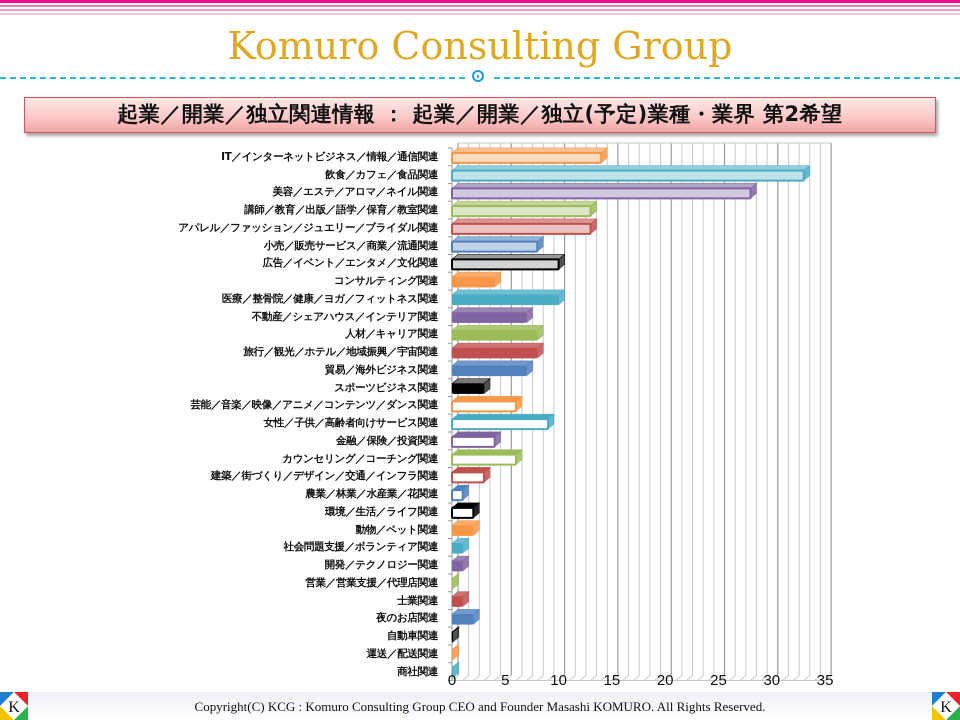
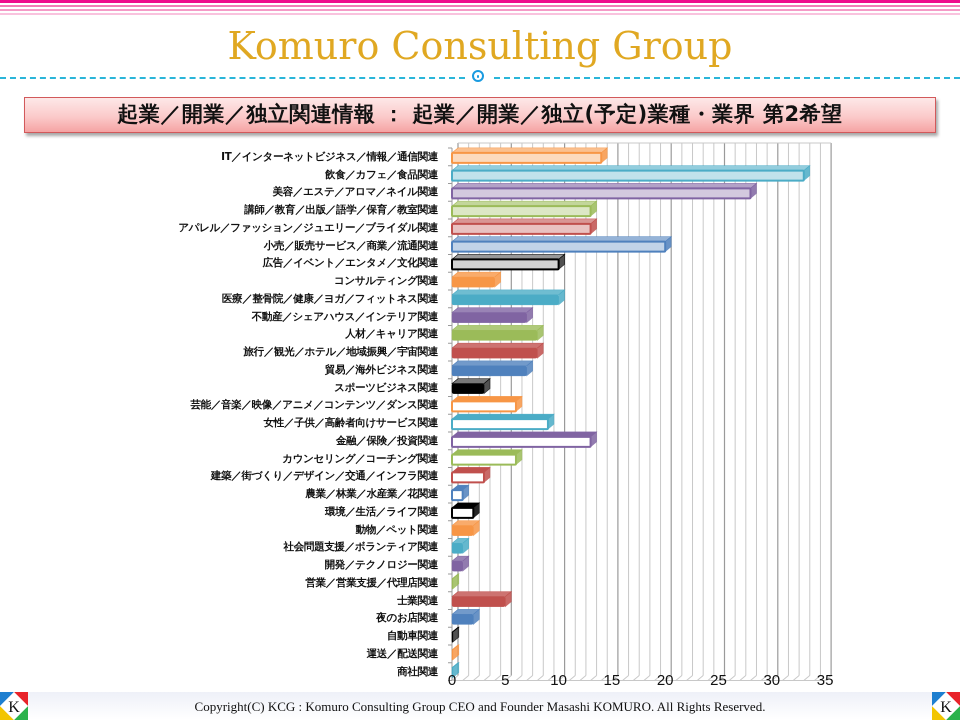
小売／販売サービス／商業／流通関連: 8 -> 20
金融／保険／投資関連: 4 -> 13
士業関連: 1 -> 5
